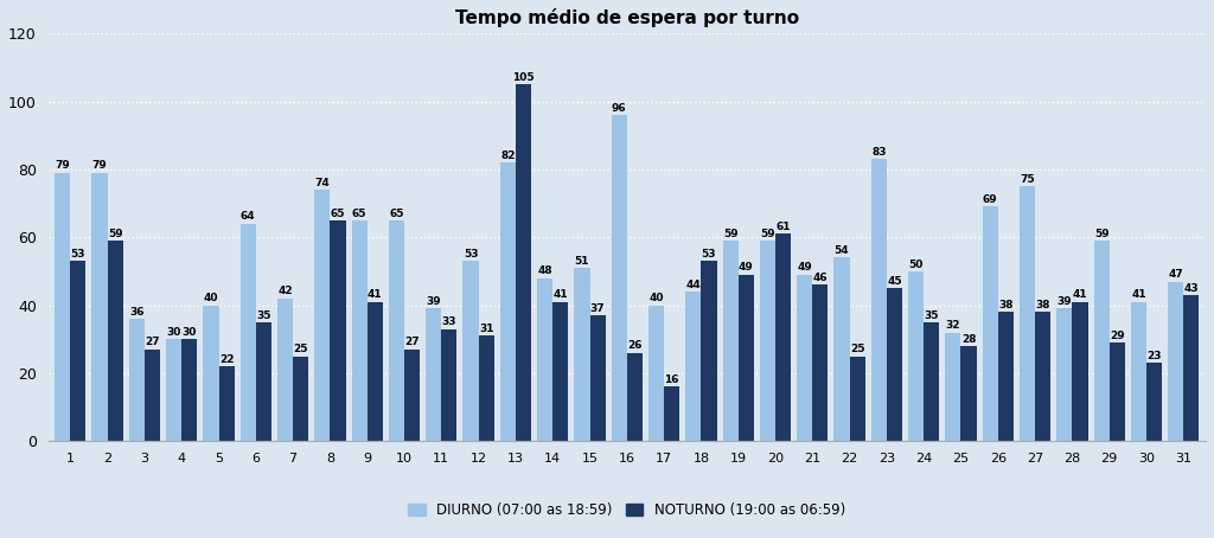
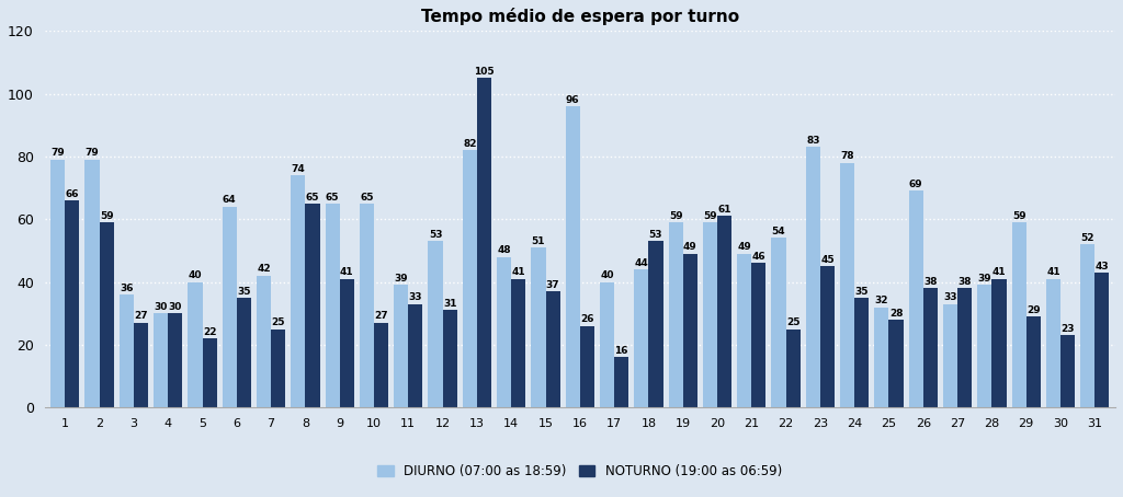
NOTURNO (19:00 as 06:59)/1: 53 -> 66
DIURNO (07:00 as 18:59)/24: 50 -> 78
DIURNO (07:00 as 18:59)/27: 75 -> 33
DIURNO (07:00 as 18:59)/31: 47 -> 52
